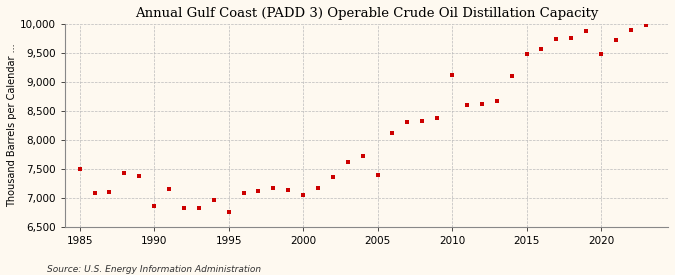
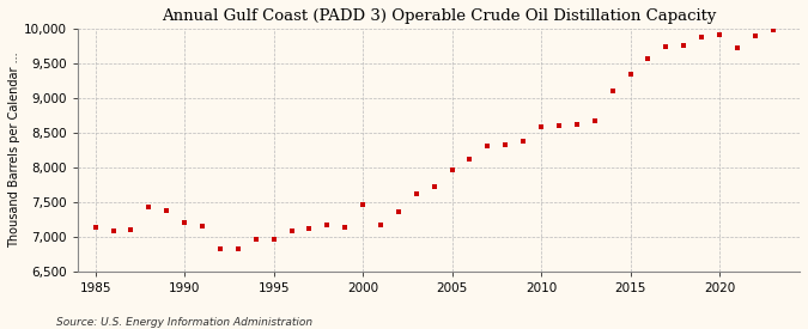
1985: 7,500 -> 7,130
1990: 6,860 -> 7,200
1995: 6,760 -> 6,970
2000: 7,060 -> 7,470
2005: 7,400 -> 7,960
2010: 9,120 -> 8,580
2015: 9,480 -> 9,340
2020: 9,480 -> 9,920
